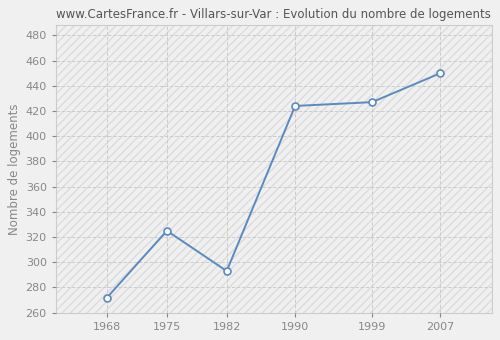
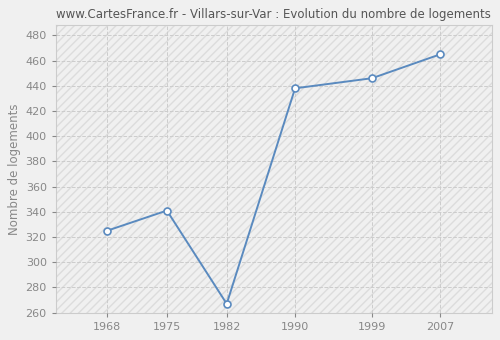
1968: 272 -> 325
1975: 325 -> 341
1982: 293 -> 267
1990: 424 -> 438
1999: 427 -> 446
2007: 450 -> 465
